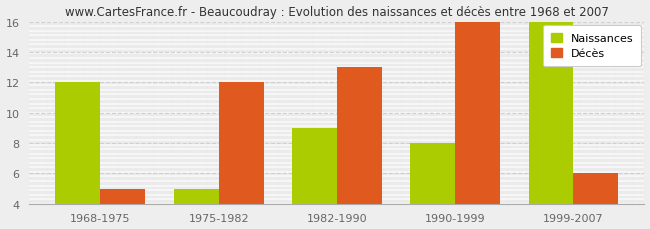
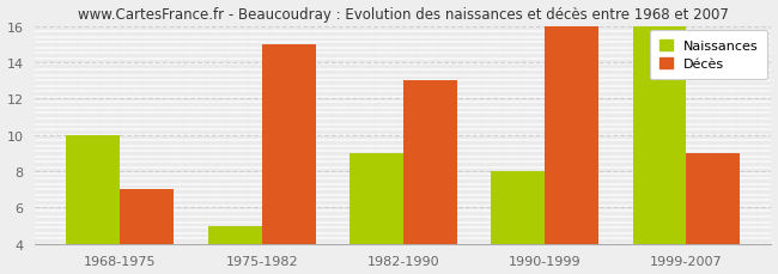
Naissances/1968-1975: 12 -> 10
Décès/1968-1975: 5 -> 7
Décès/1975-1982: 12 -> 15
Décès/1999-2007: 6 -> 9
